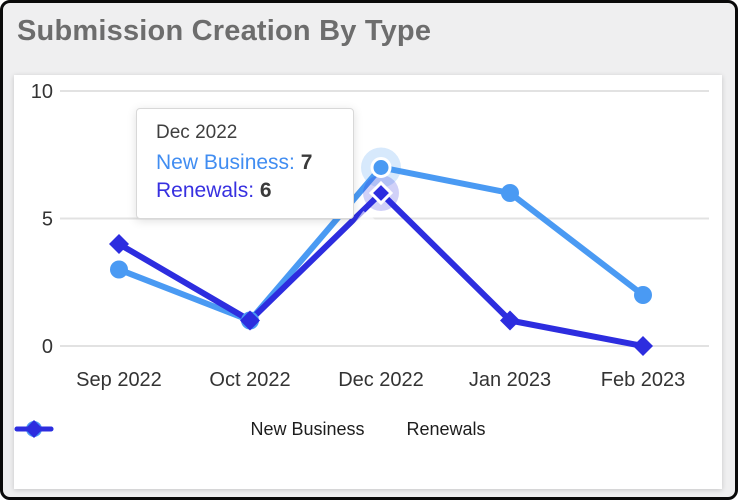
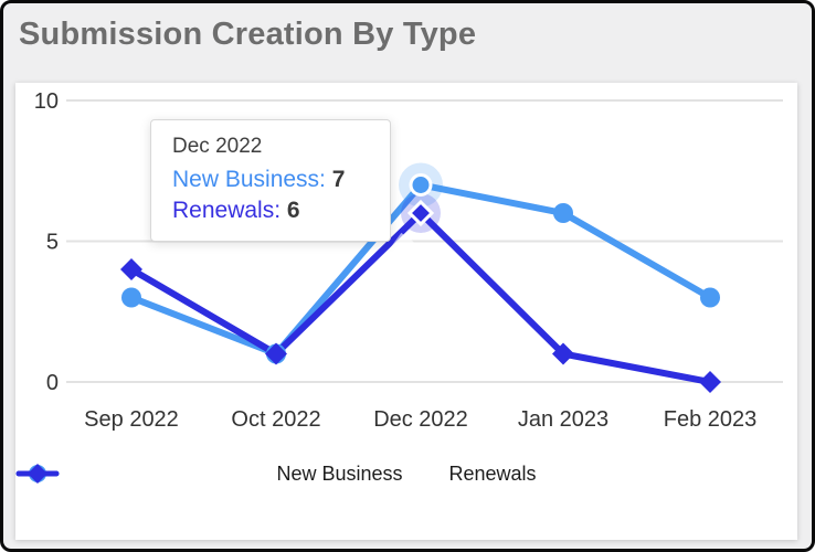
New Business/Feb 2023: 2 -> 3
